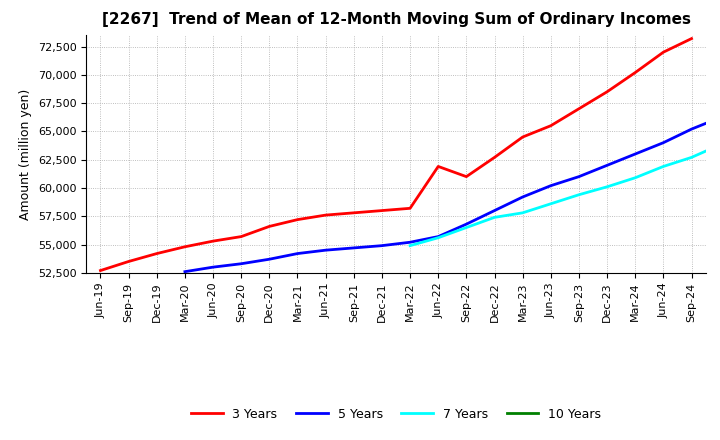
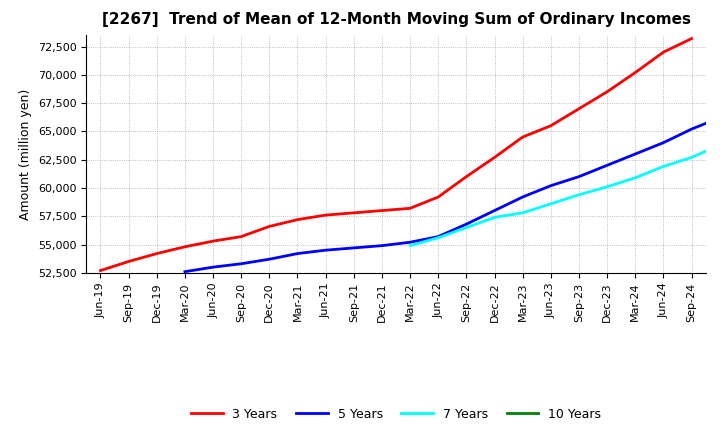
3 Years/Jun-22: 61,900 -> 59,200
